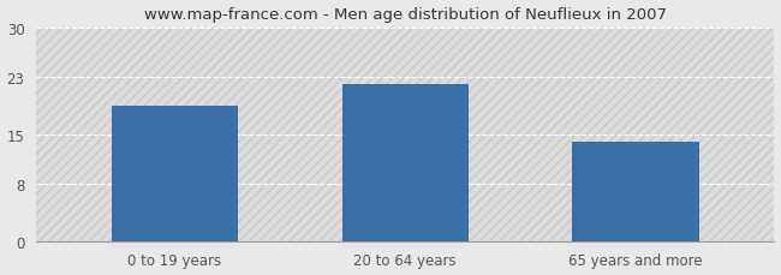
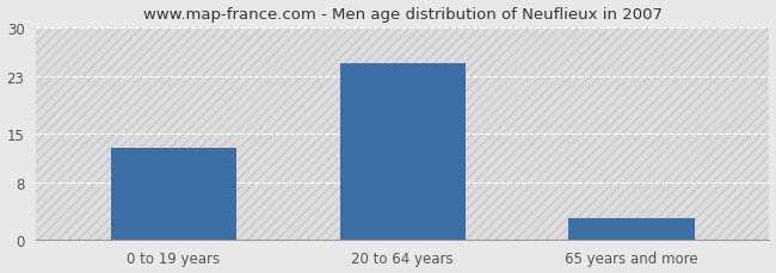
0 to 19 years: 19 -> 13
20 to 64 years: 22 -> 25
65 years and more: 14 -> 3
